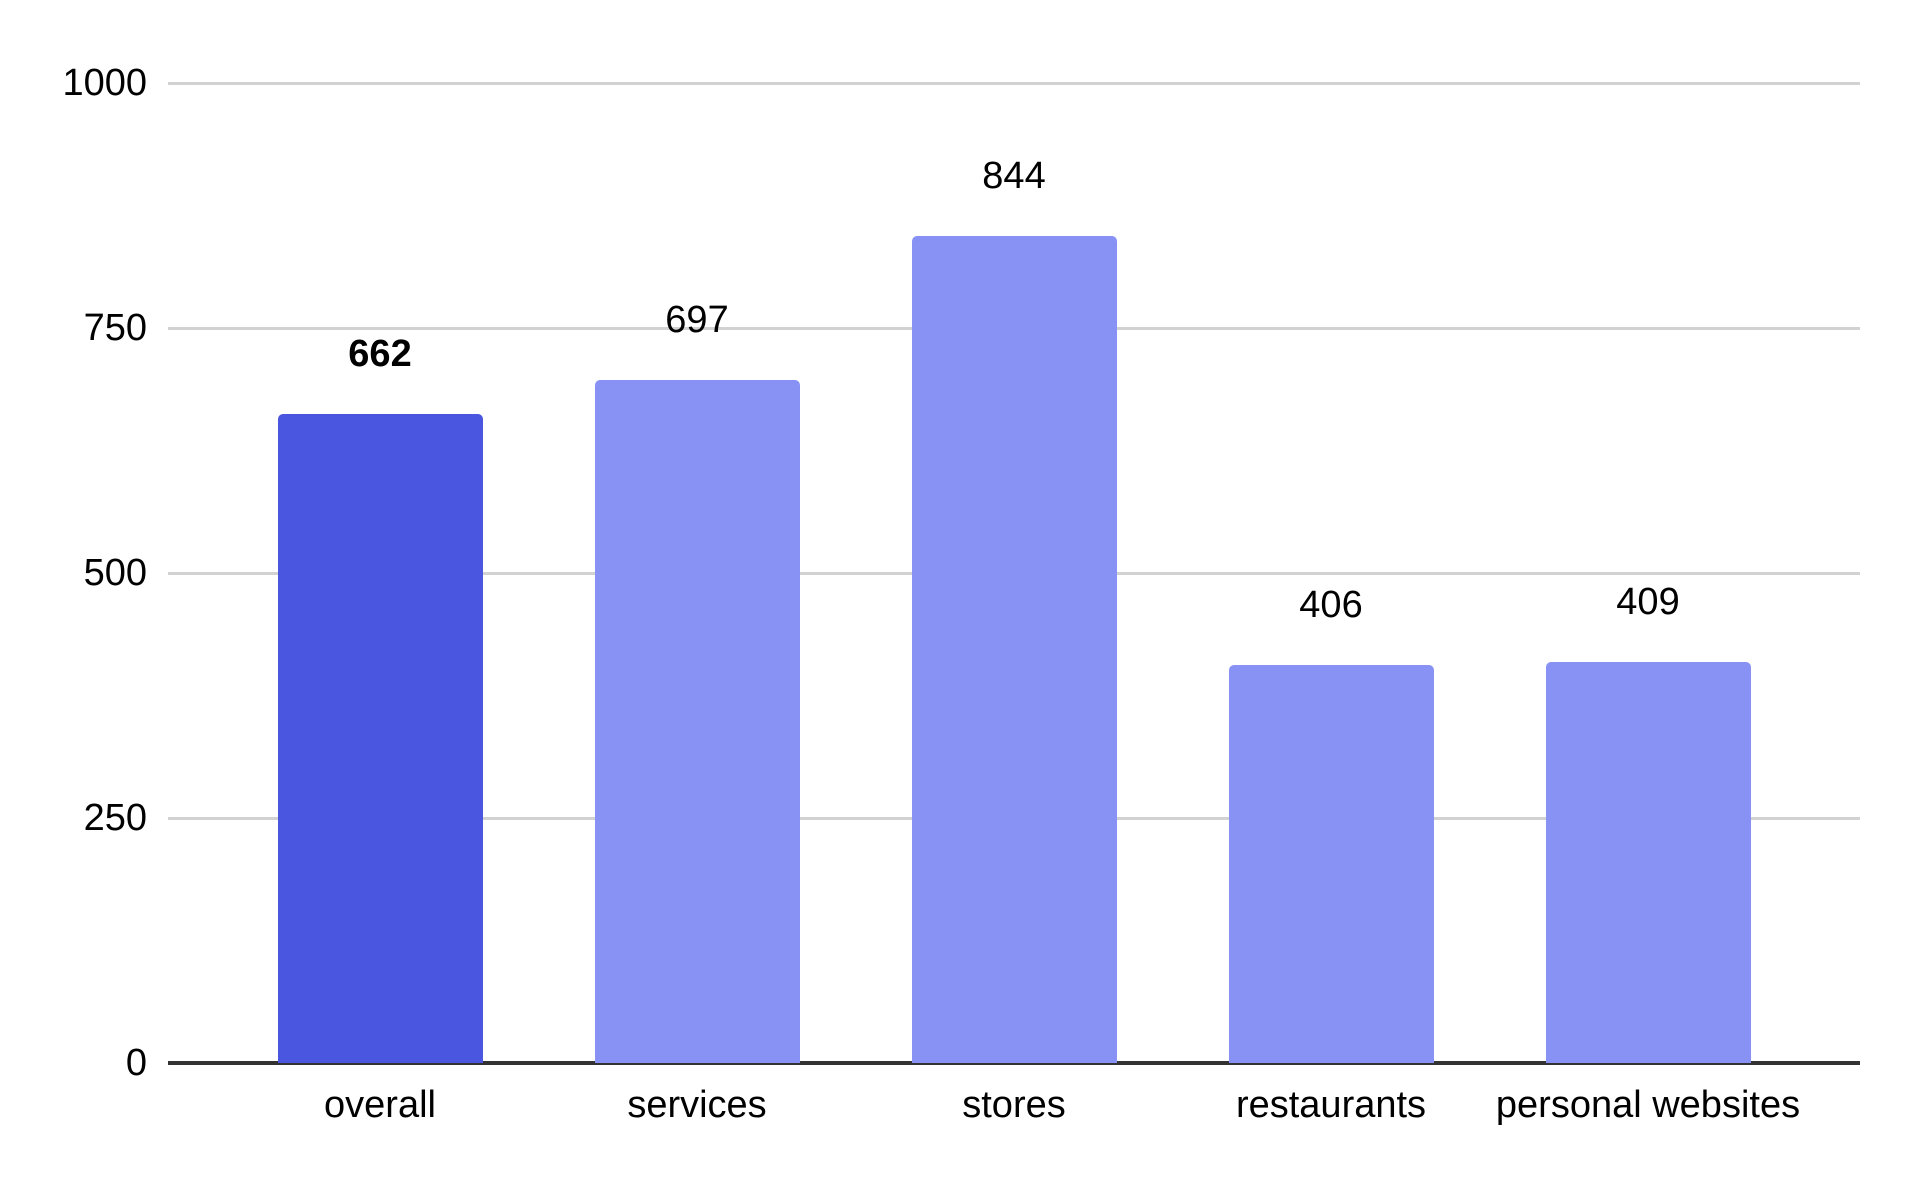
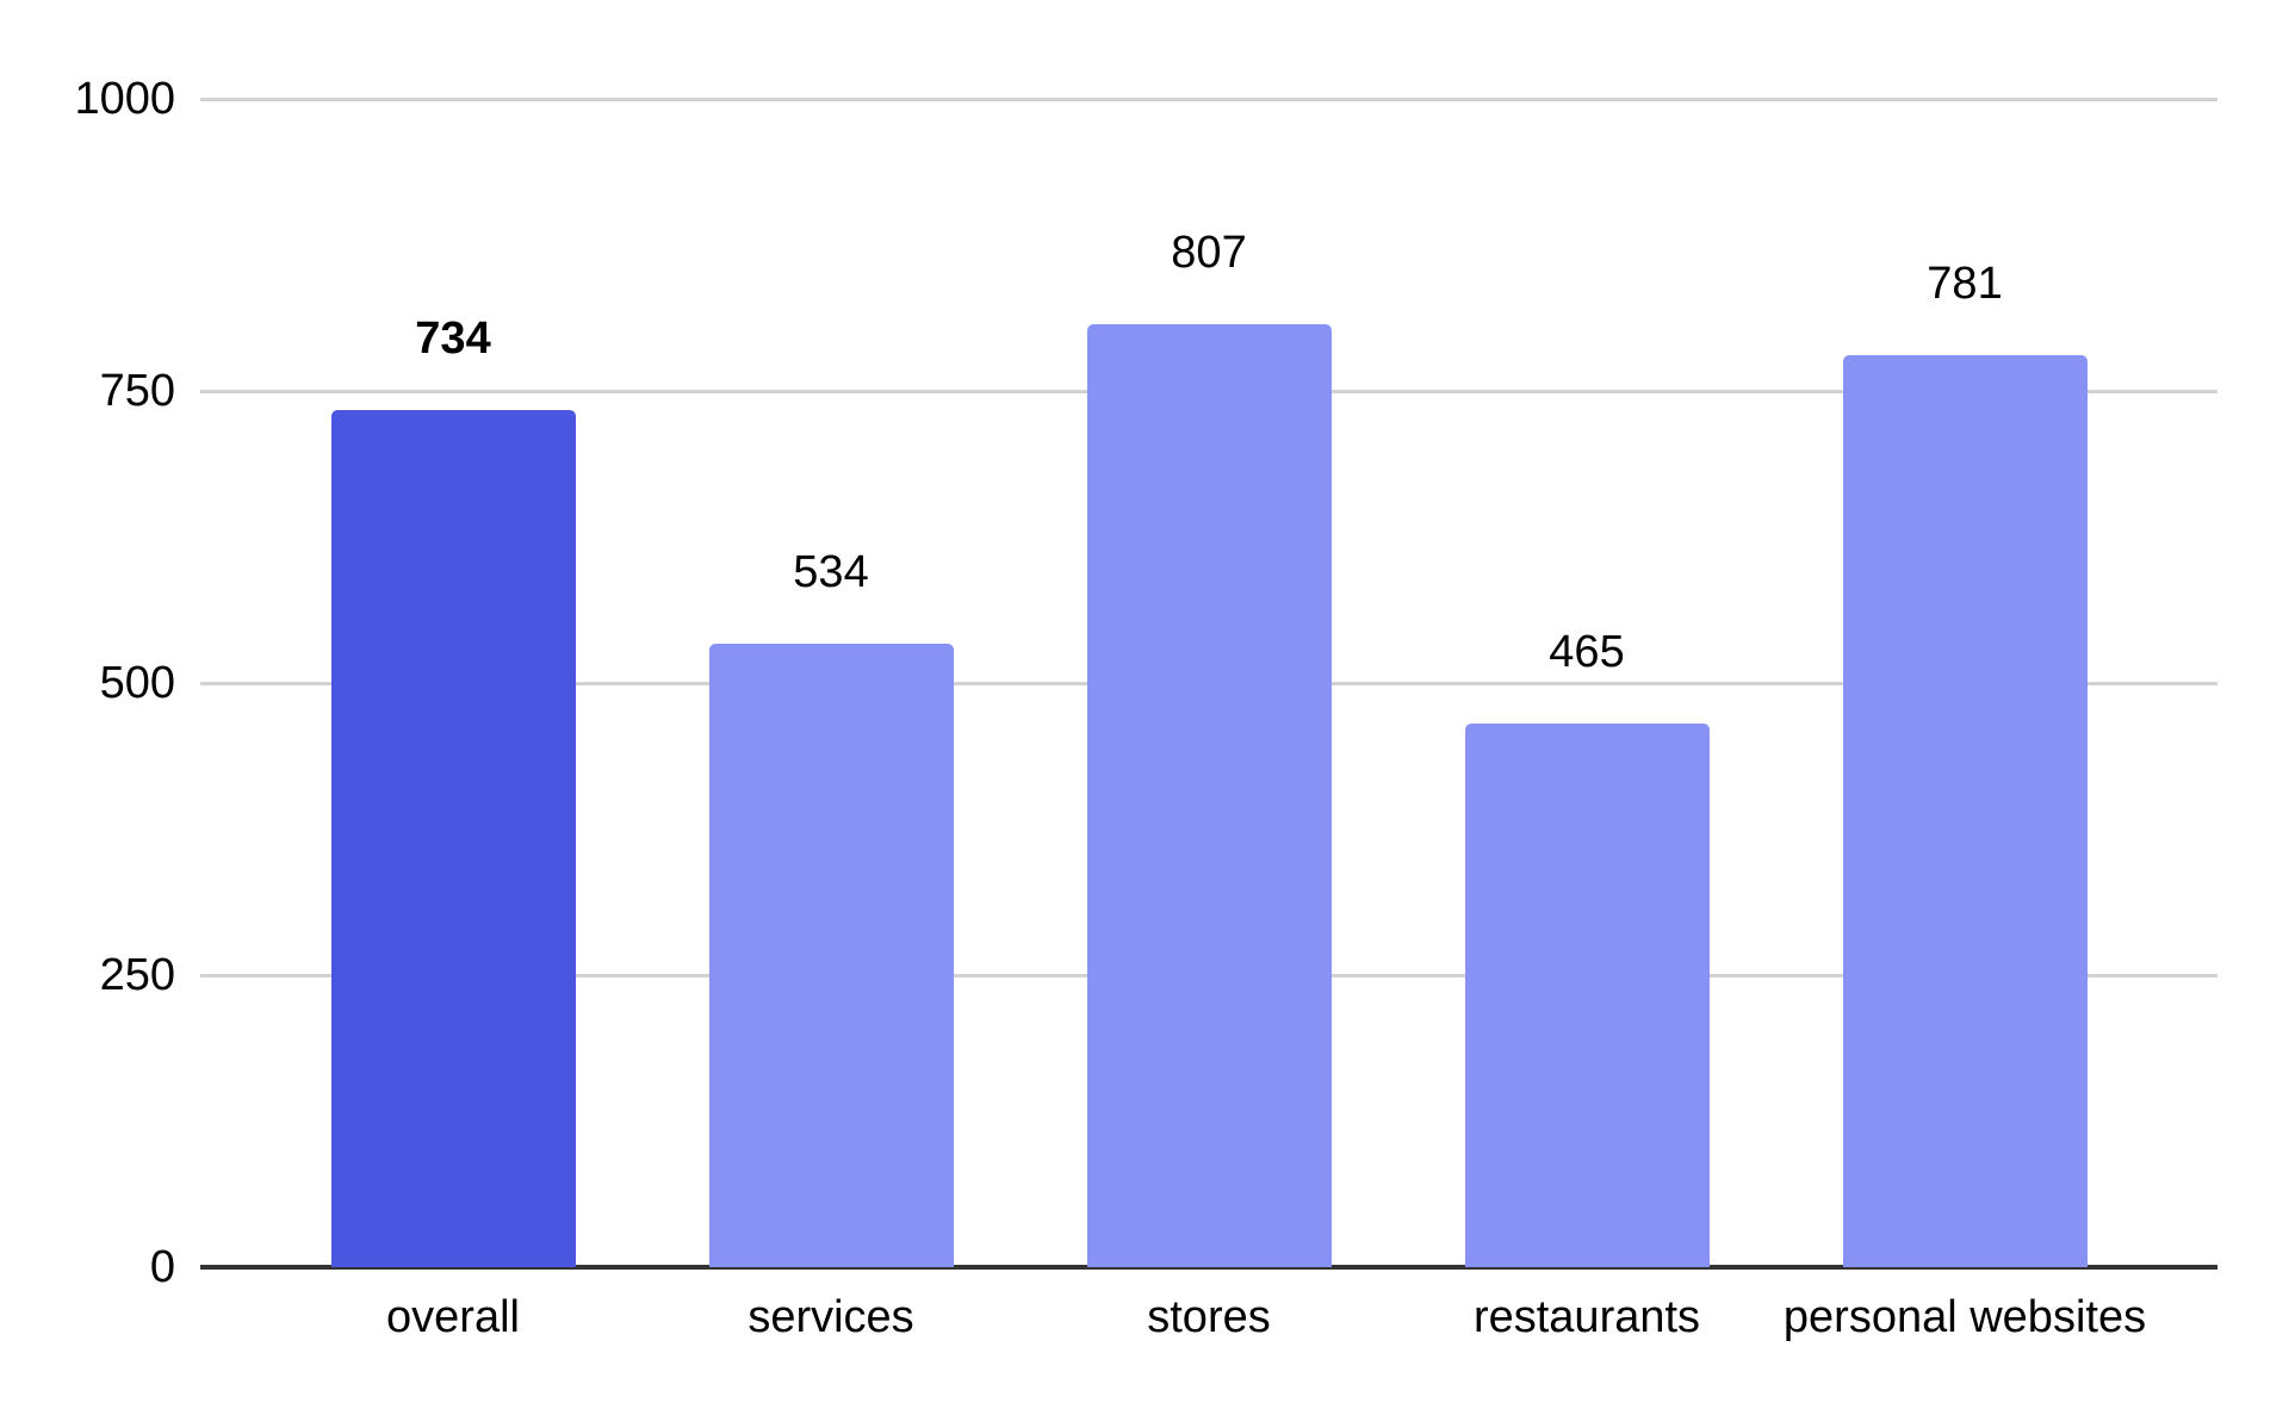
overall: 662 -> 734
services: 697 -> 534
stores: 844 -> 807
restaurants: 406 -> 465
personal websites: 409 -> 781
